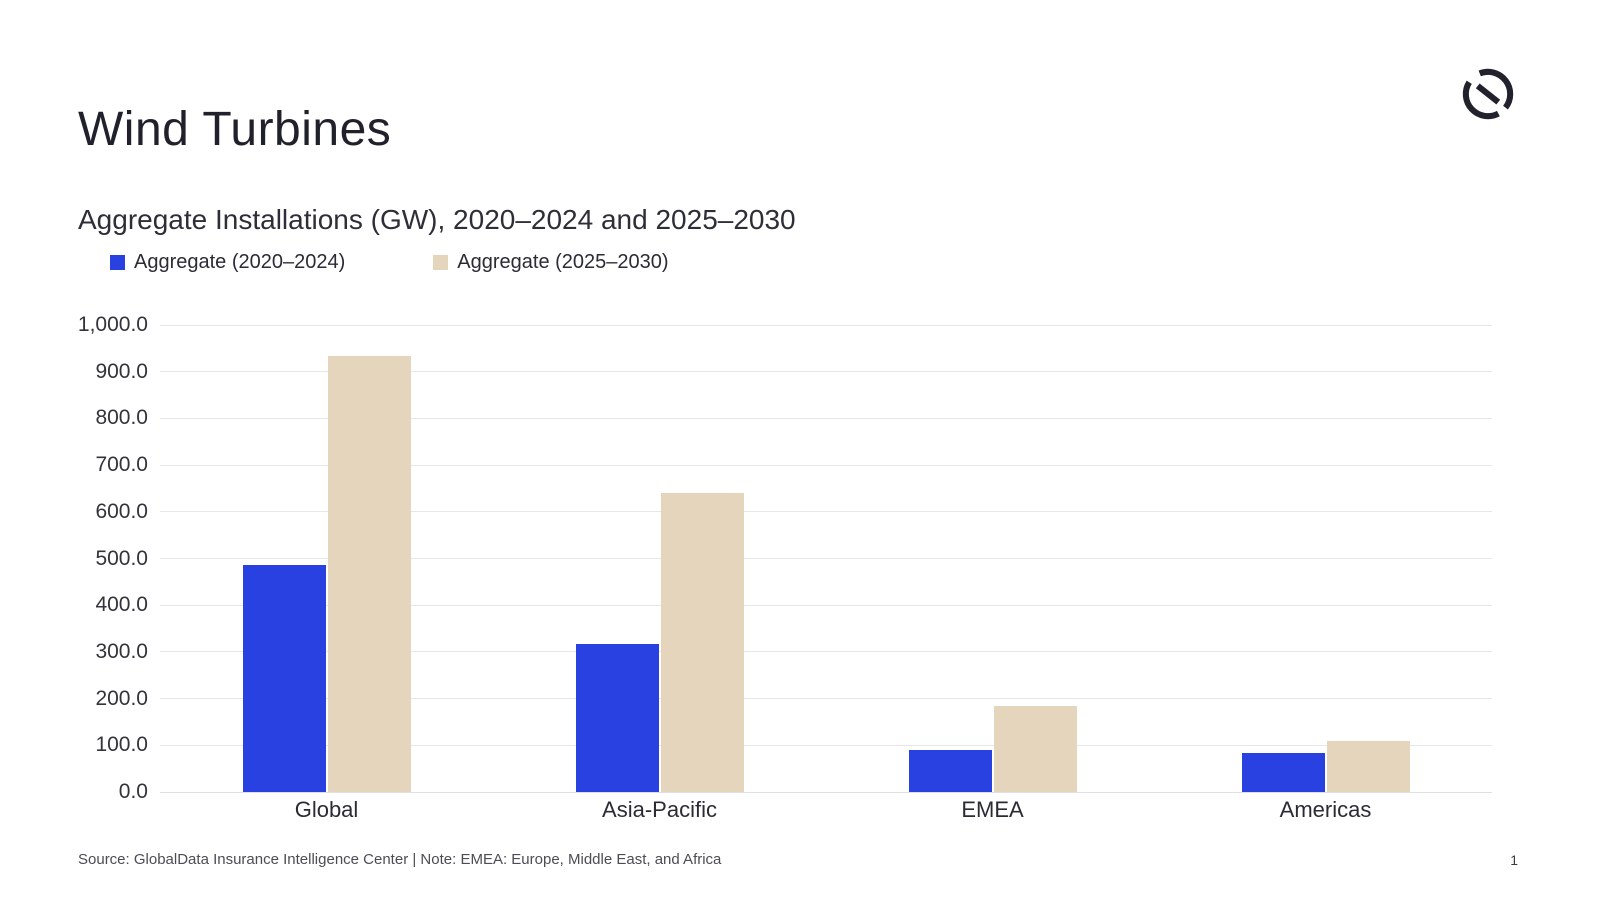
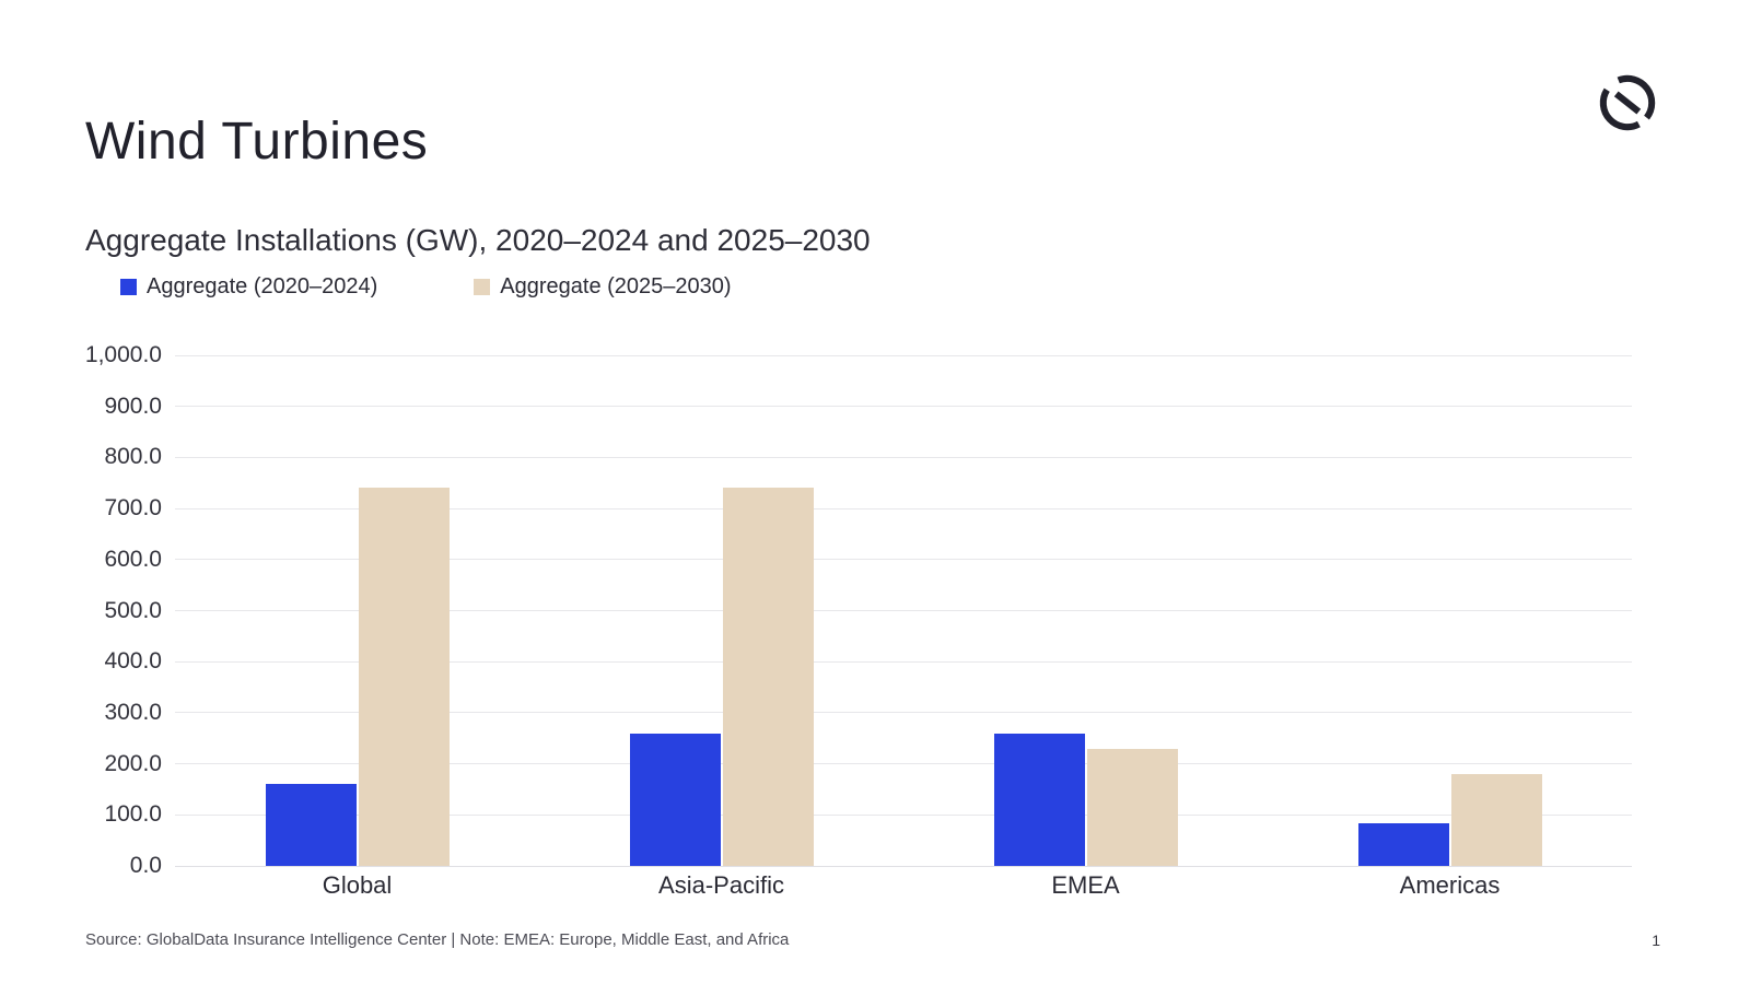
Aggregate (2020–2024)/Global: 490 -> 160
Aggregate (2025–2030)/Global: 930 -> 740
Aggregate (2020–2024)/Asia-Pacific: 320 -> 260
Aggregate (2025–2030)/Asia-Pacific: 640 -> 740
Aggregate (2020–2024)/EMEA: 90 -> 260
Aggregate (2025–2030)/EMEA: 180 -> 230
Aggregate (2025–2030)/Americas: 110 -> 180
